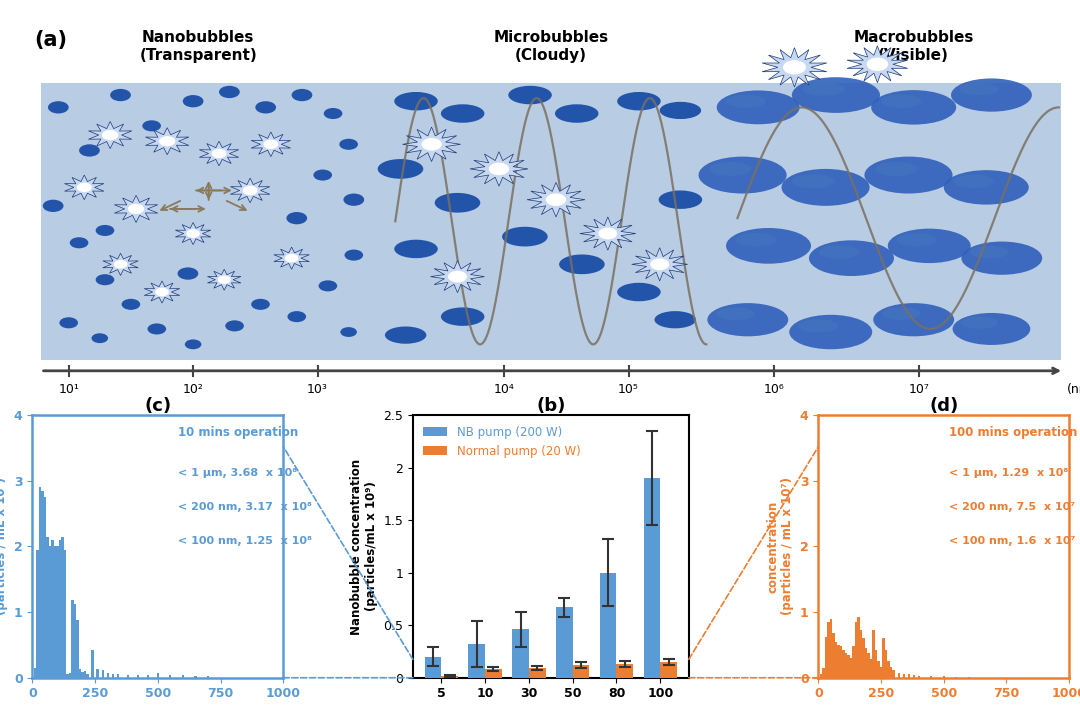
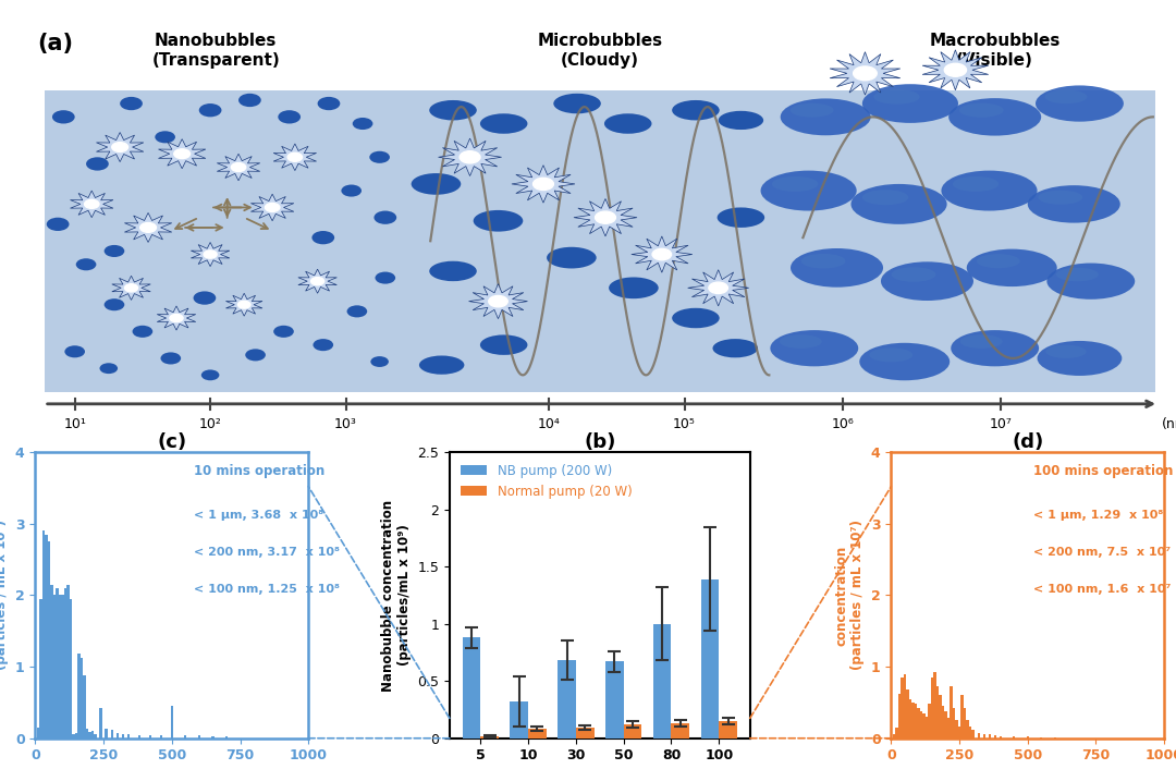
(c)/500: 0.08 -> 0.46
(b)/NB pump (200 W)/5: 0.20 -> 0.88
(b)/NB pump (200 W)/30: 0.46 -> 0.68
(b)/NB pump (200 W)/100: 1.90 -> 1.39
